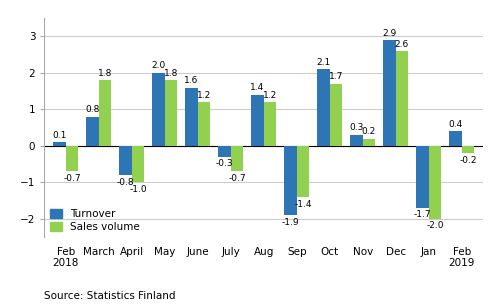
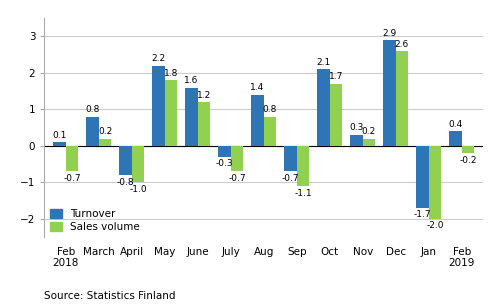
Sales volume/March: 1.8 -> 0.2
Turnover/May: 2.0 -> 2.2
Sales volume/Aug: 1.2 -> 0.8
Turnover/Sep: -1.9 -> -0.7
Sales volume/Sep: -1.4 -> -1.1
